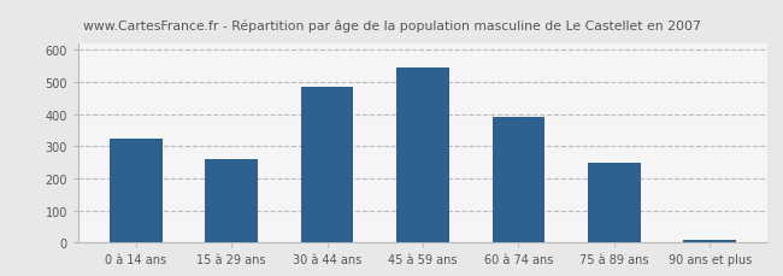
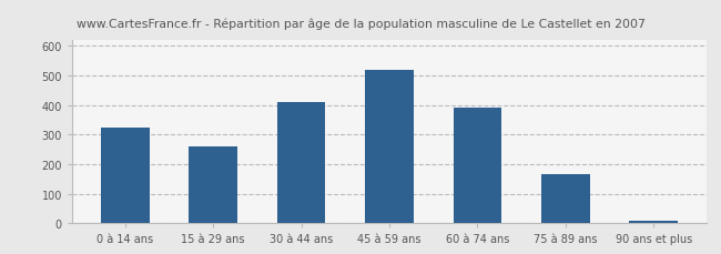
30 à 44 ans: 485 -> 410
45 à 59 ans: 545 -> 518
75 à 89 ans: 250 -> 165
